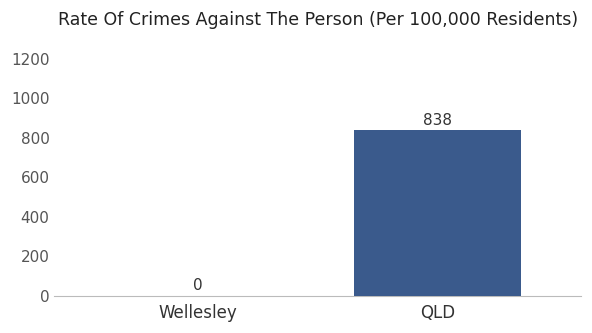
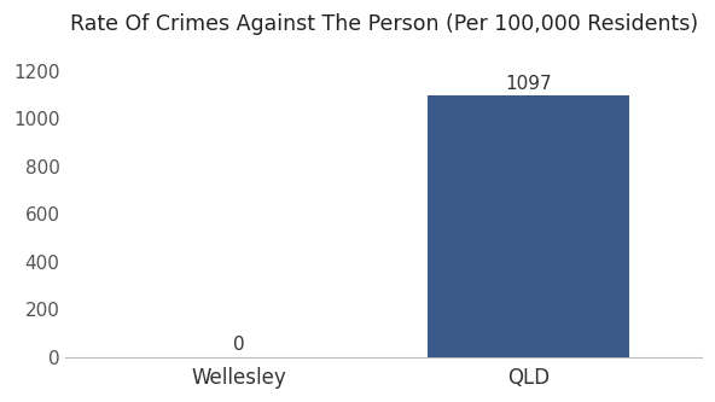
QLD: 838 -> 1097
